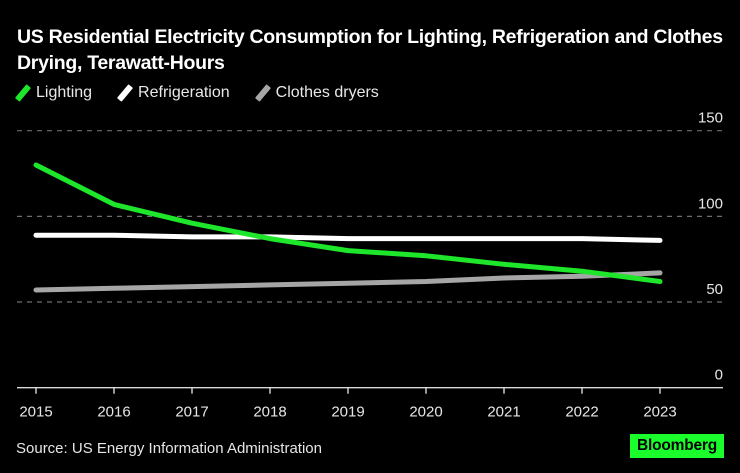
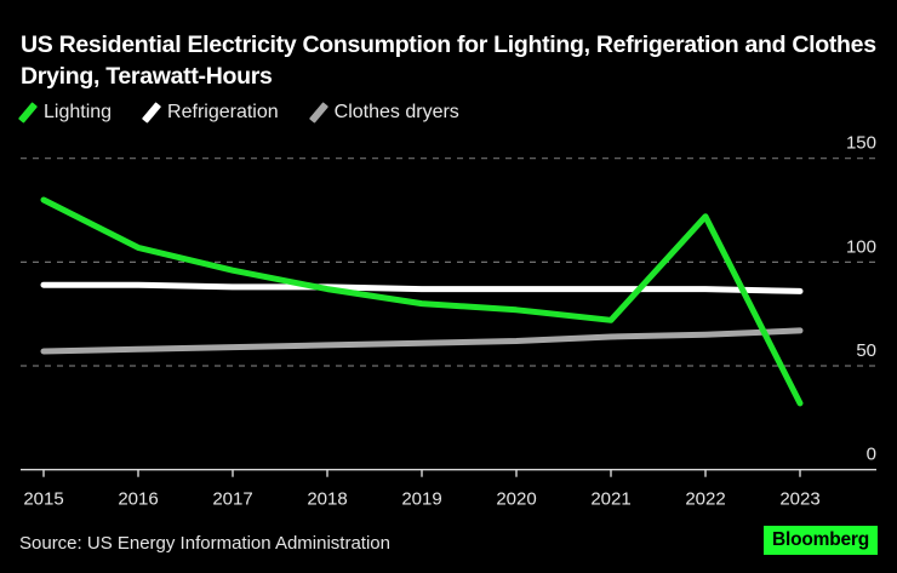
Lighting/2022: 68 -> 122
Lighting/2023: 62 -> 32
